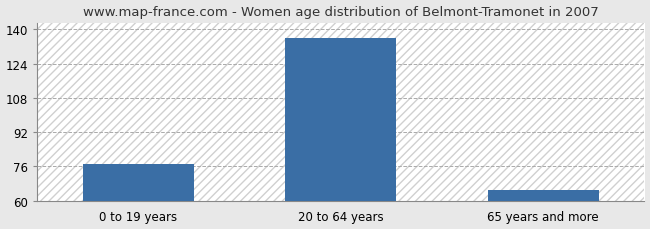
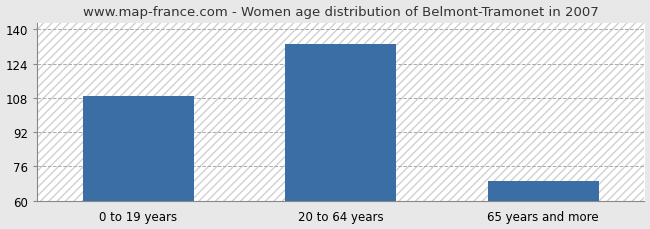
0 to 19 years: 77 -> 109
20 to 64 years: 136 -> 133
65 years and more: 65 -> 69
